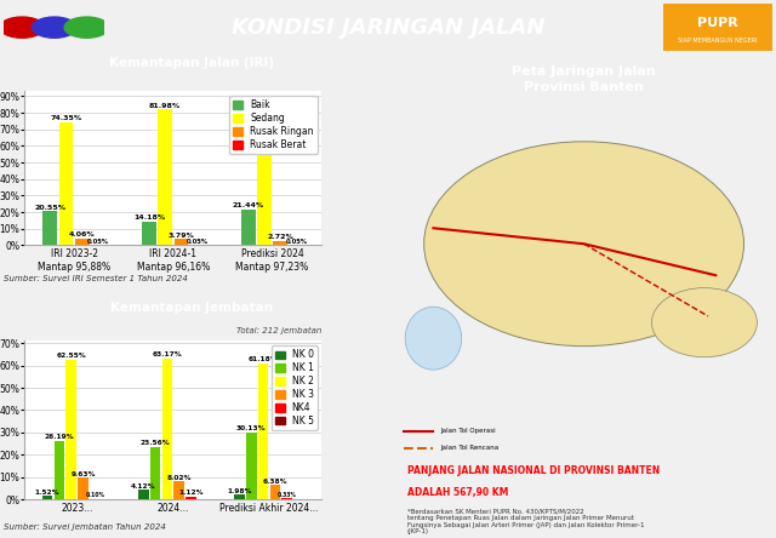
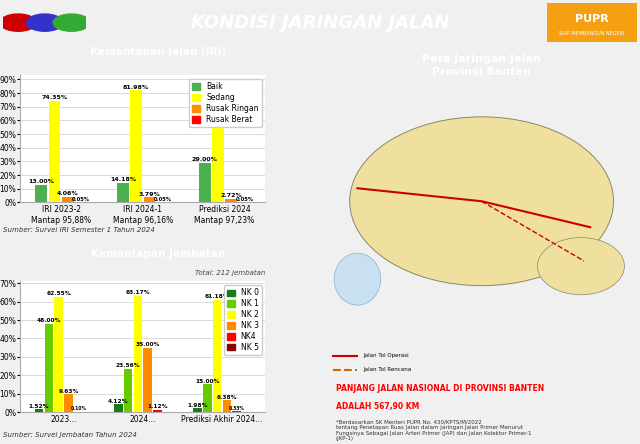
Baik/IRI 2023-2 Mantap 95,88%: 21% -> 13%
Baik/Prediksi 2024 Mantap 97,23%: 21% -> 29%
NK 1/2023...: 26% -> 48%
NK 3/2024...: 8% -> 35%
NK 1/Prediksi Akhir 2024...: 30% -> 15%
